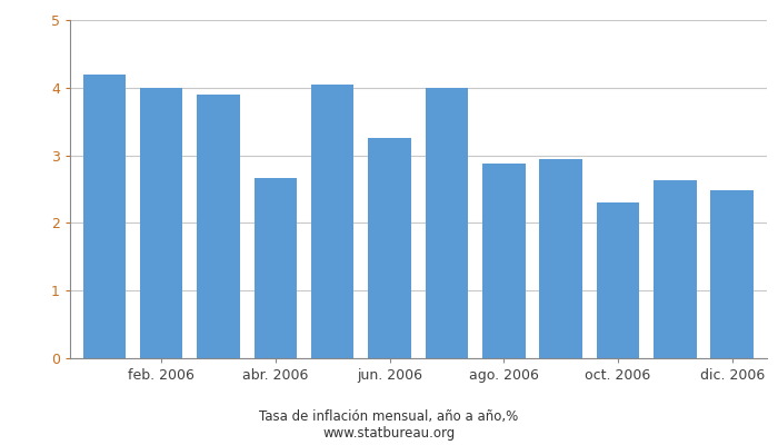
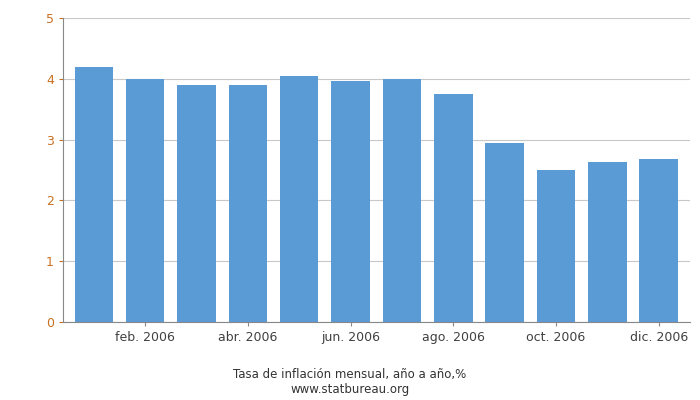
abr. 2006: 2.66 -> 3.90
jun. 2006: 3.26 -> 3.97
ago. 2006: 2.88 -> 3.75
oct. 2006: 2.30 -> 2.50
dic. 2006: 2.48 -> 2.68
